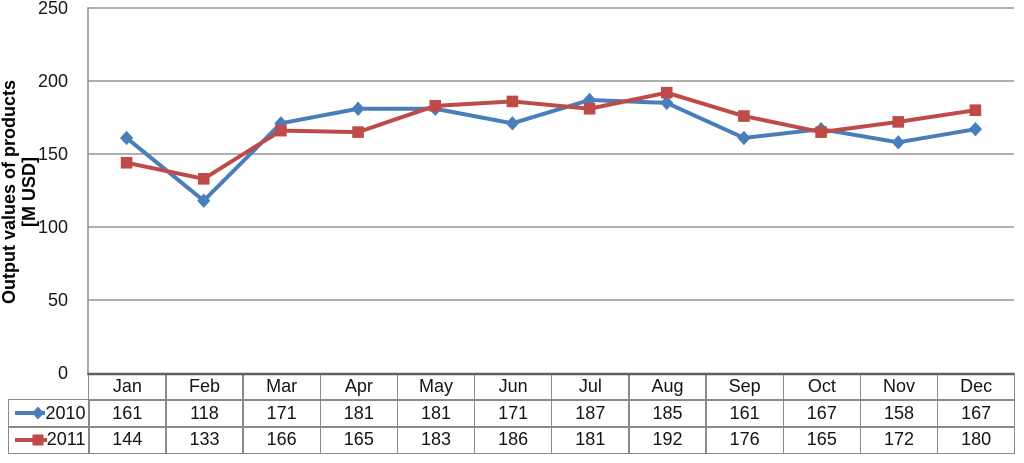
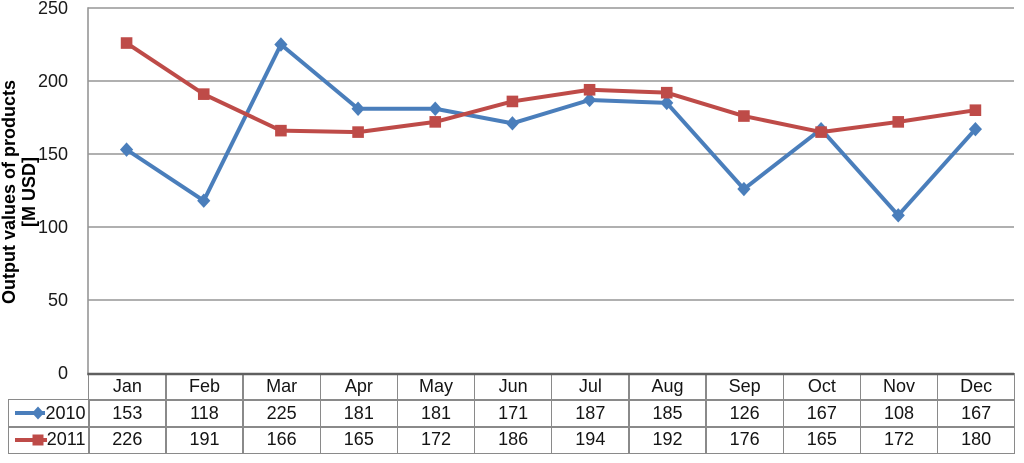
2010/Jan: 161 -> 153
2011/Jan: 144 -> 226
2011/Feb: 133 -> 191
2010/Mar: 171 -> 225
2011/May: 183 -> 172
2011/Jul: 181 -> 194
2010/Sep: 161 -> 126
2010/Nov: 158 -> 108
